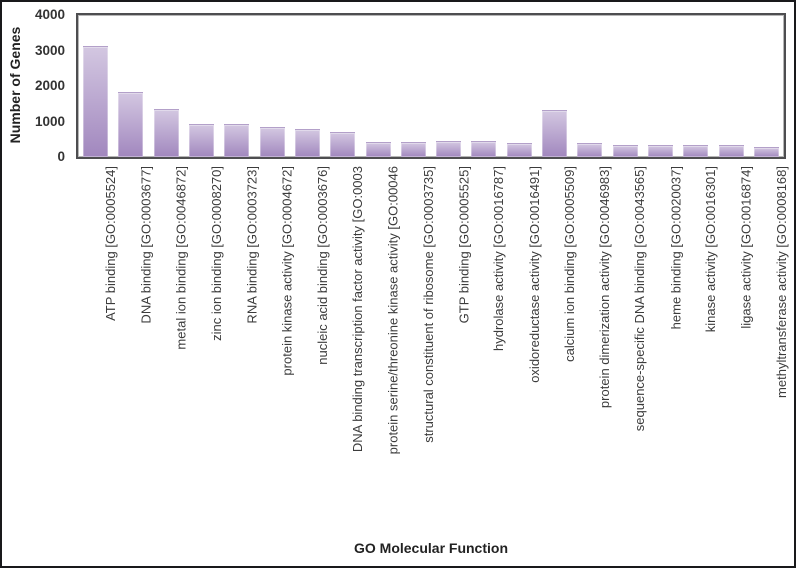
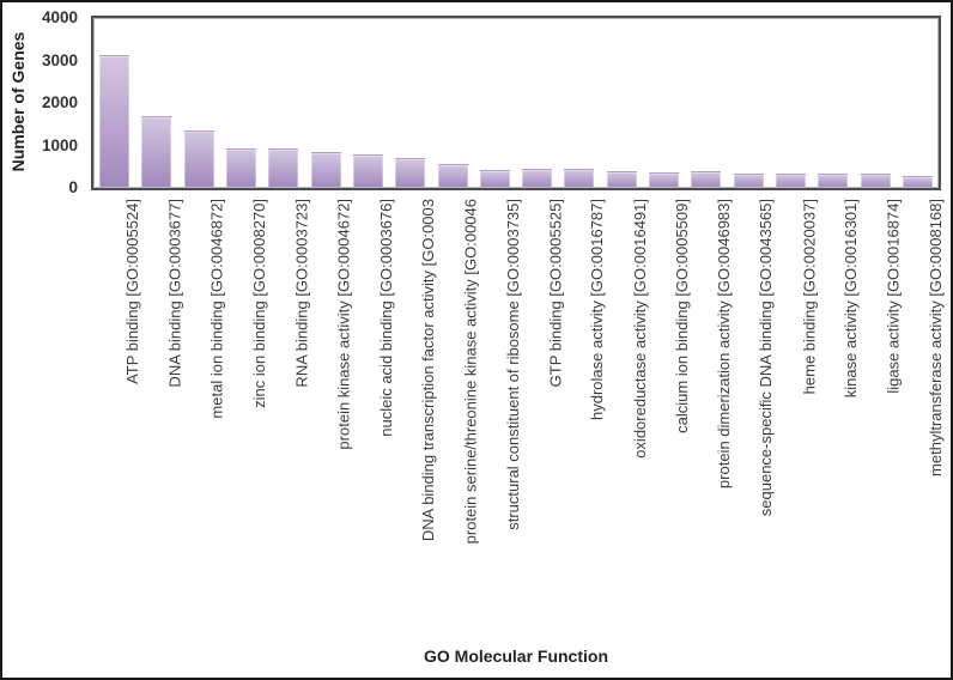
DNA binding [GO:0003677]: 1800 -> 1700
protein serine/threonine kinase activity [GO:00046: 400 -> 500
calcium ion binding [GO:0005509]: 1300 -> 300
